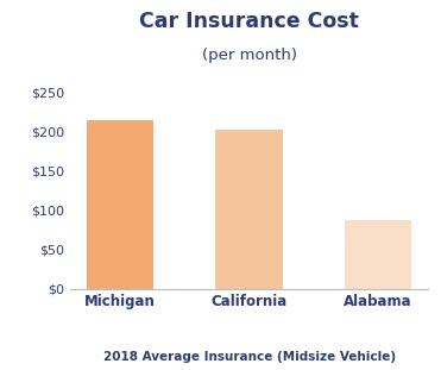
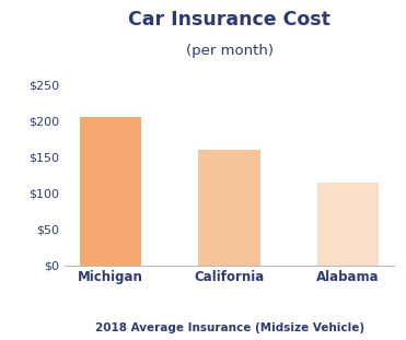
Michigan: $214 -> $205
California: $202 -> $160
Alabama: $88 -> $115
